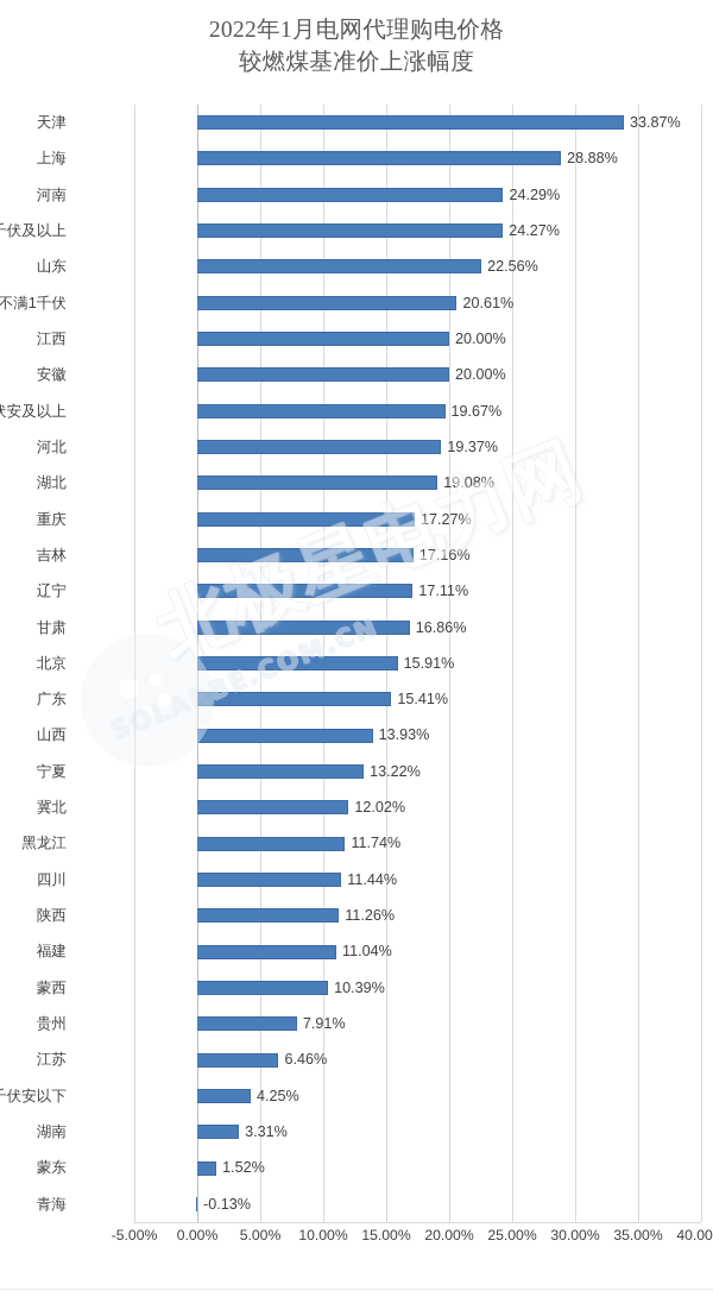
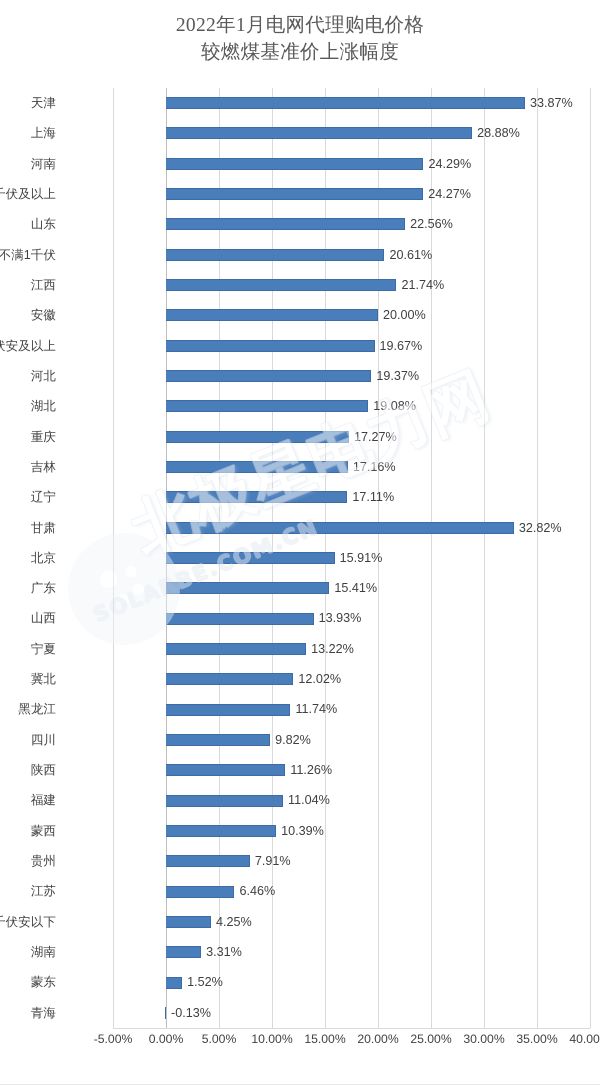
江西: 20.00% -> 21.74%
甘肃: 16.86% -> 32.82%
四川: 11.44% -> 9.82%
